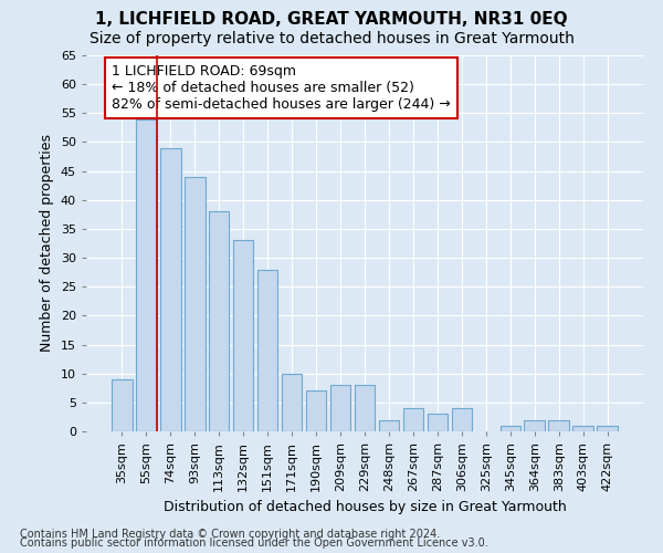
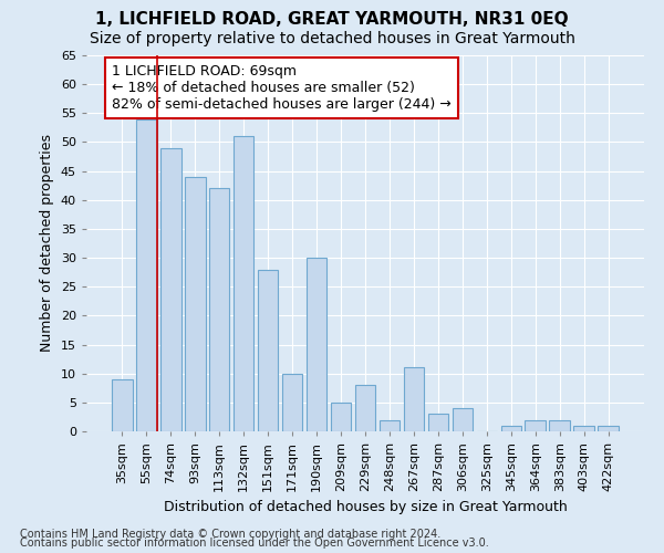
113sqm: 38 -> 42
132sqm: 33 -> 51
190sqm: 7 -> 30
209sqm: 8 -> 5
267sqm: 4 -> 11
